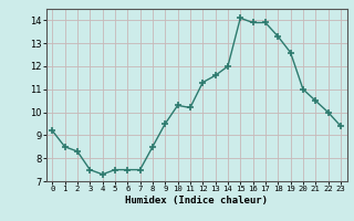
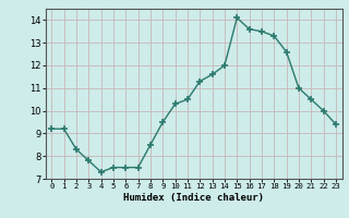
1: 8.5 -> 9.2
3: 7.5 -> 7.8
11: 10.2 -> 10.5
16: 13.9 -> 13.6
17: 13.9 -> 13.5
